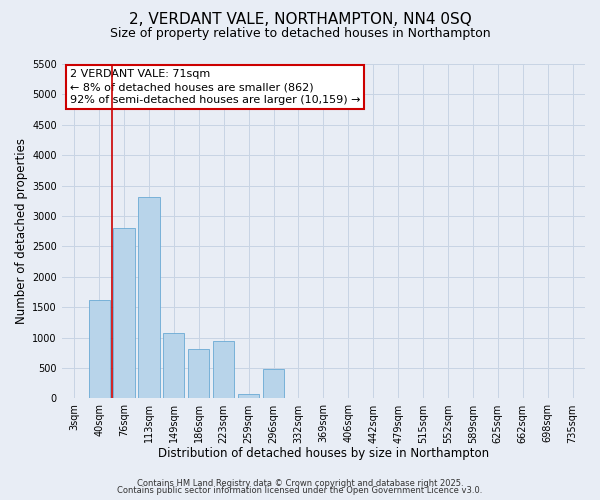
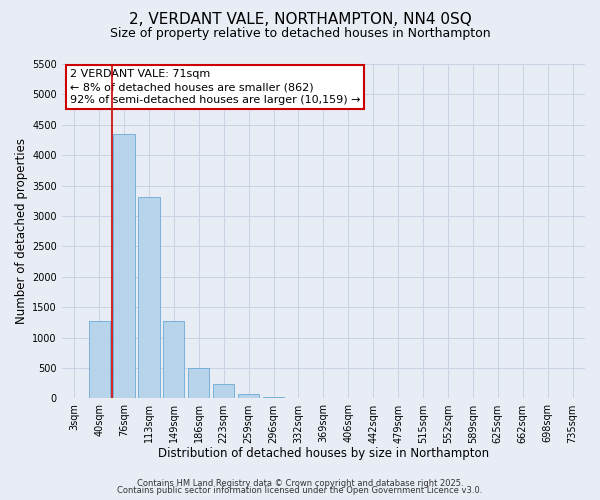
40sqm: 1620 -> 1270
76sqm: 2800 -> 4350
149sqm: 1080 -> 1280
186sqm: 820 -> 500
223sqm: 940 -> 230
296sqm: 480 -> 30
